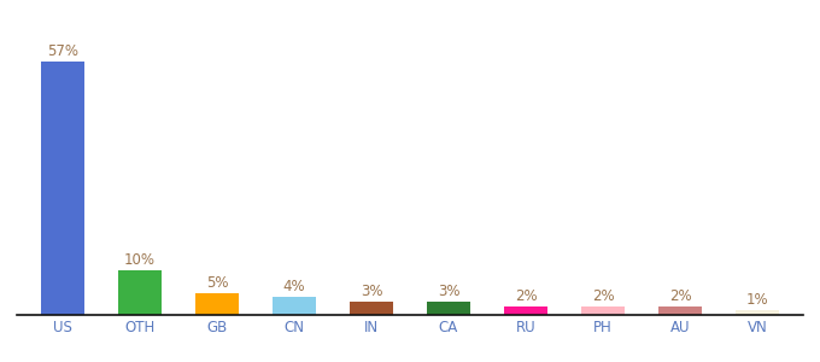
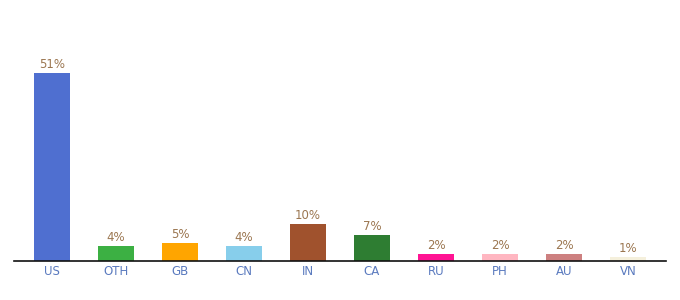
US: 57% -> 51%
OTH: 10% -> 4%
IN: 3% -> 10%
CA: 3% -> 7%
